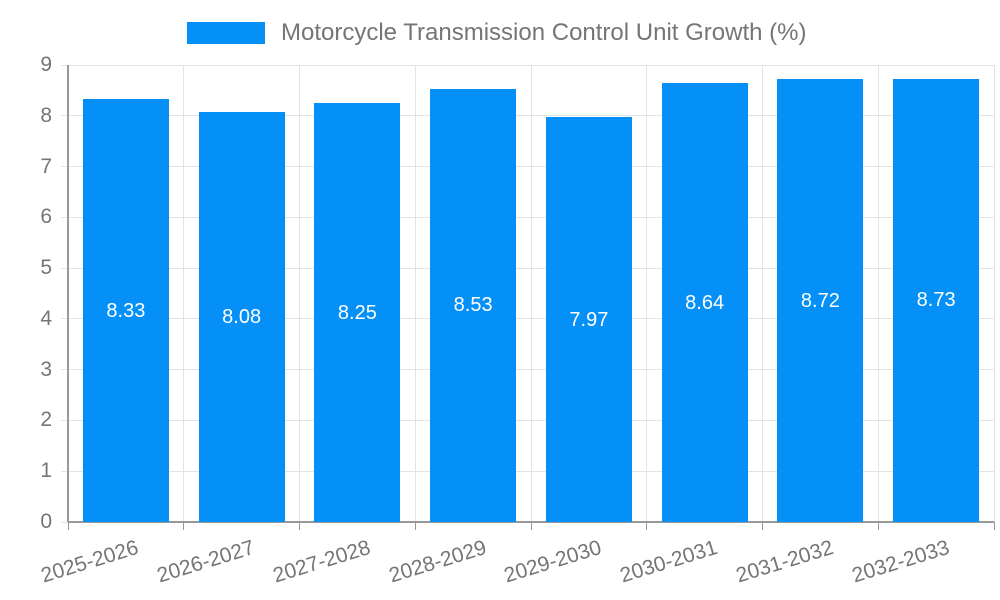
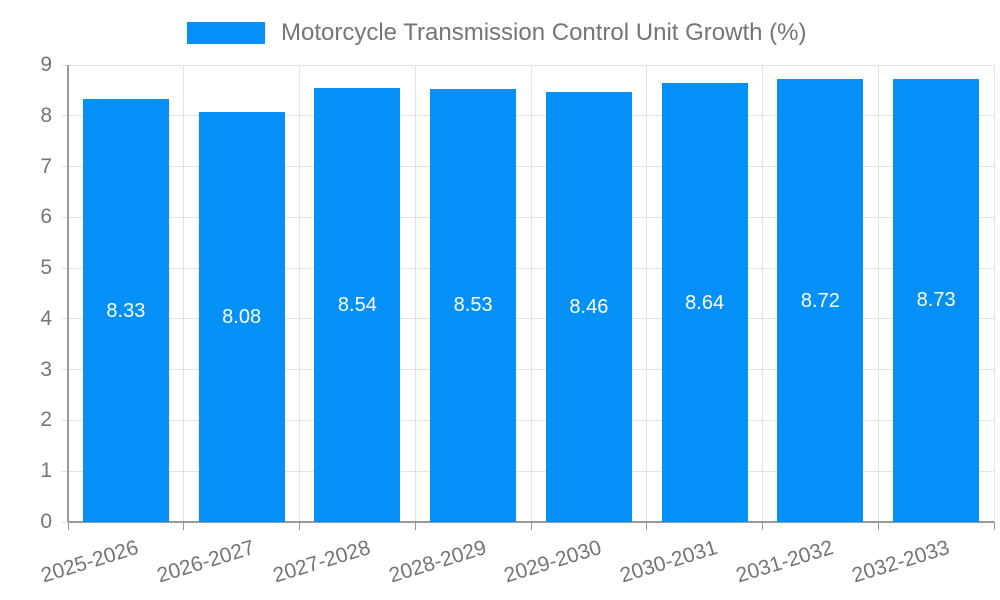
2027-2028: 8.25 -> 8.54
2029-2030: 7.97 -> 8.46
